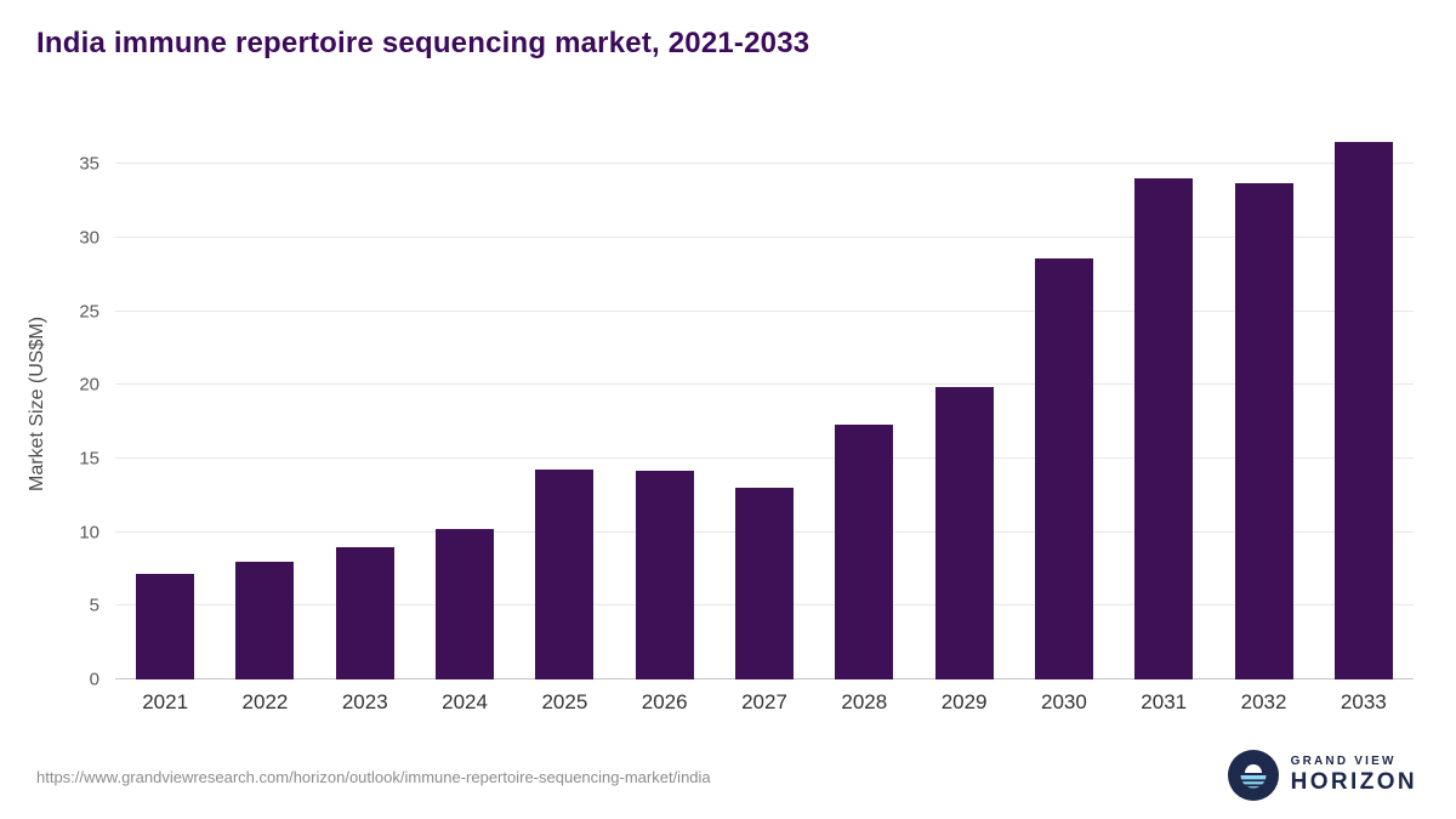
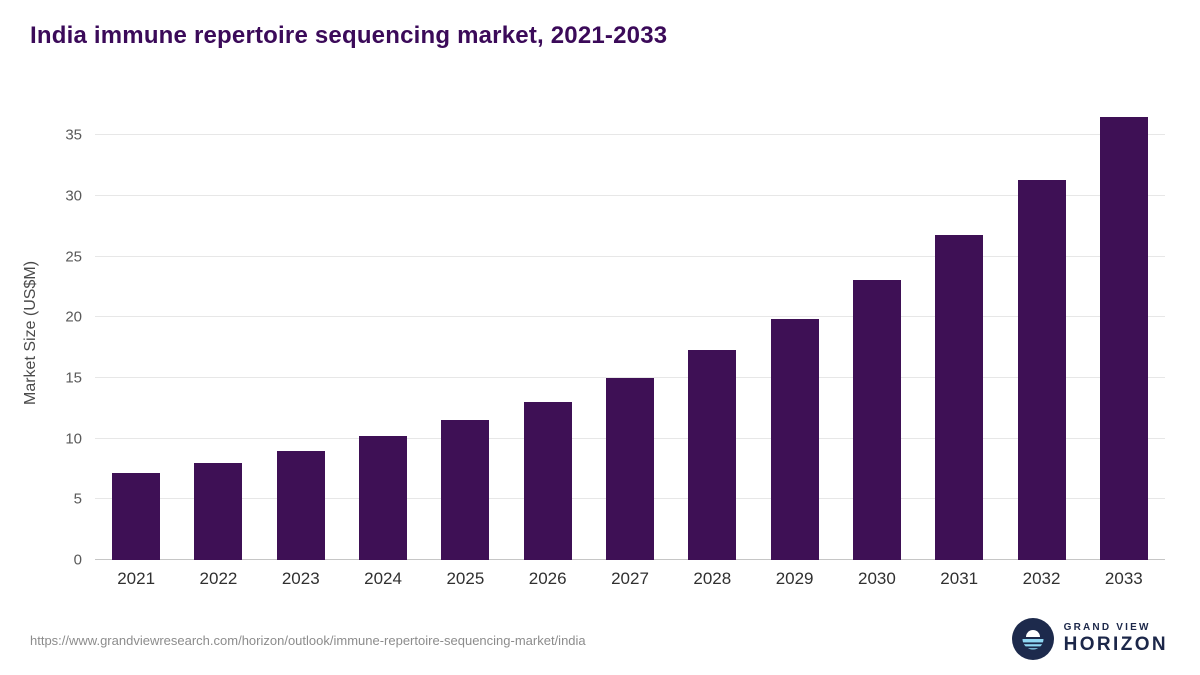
2025: 14.3 -> 11.5
2026: 14.2 -> 13.0
2027: 13.0 -> 15.0
2030: 28.6 -> 23.1
2031: 34.0 -> 26.8
2032: 33.7 -> 31.3
